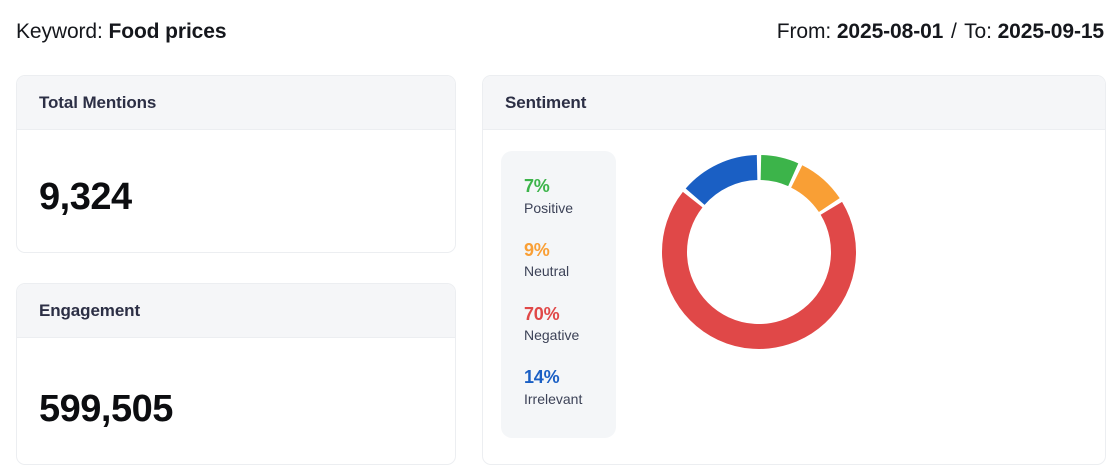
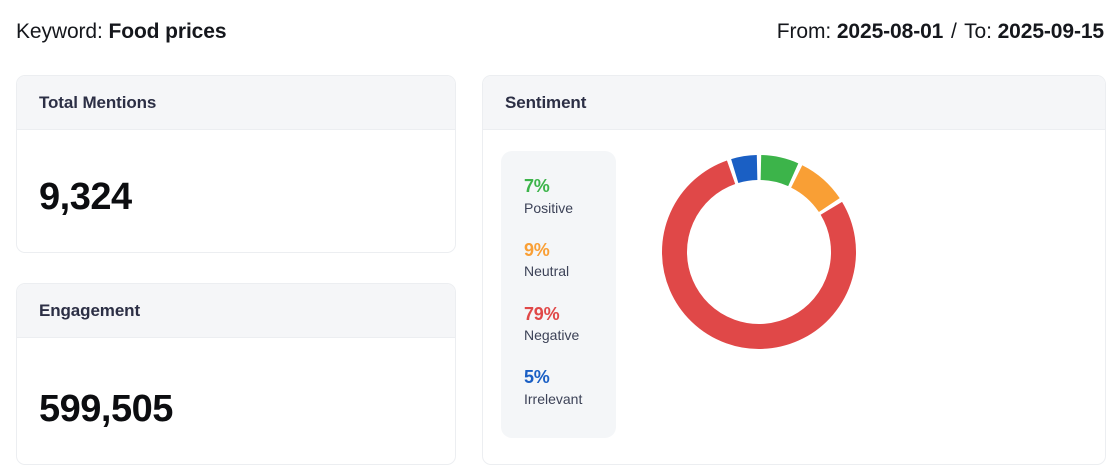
Negative: 70% -> 79%
Irrelevant: 14% -> 5%
